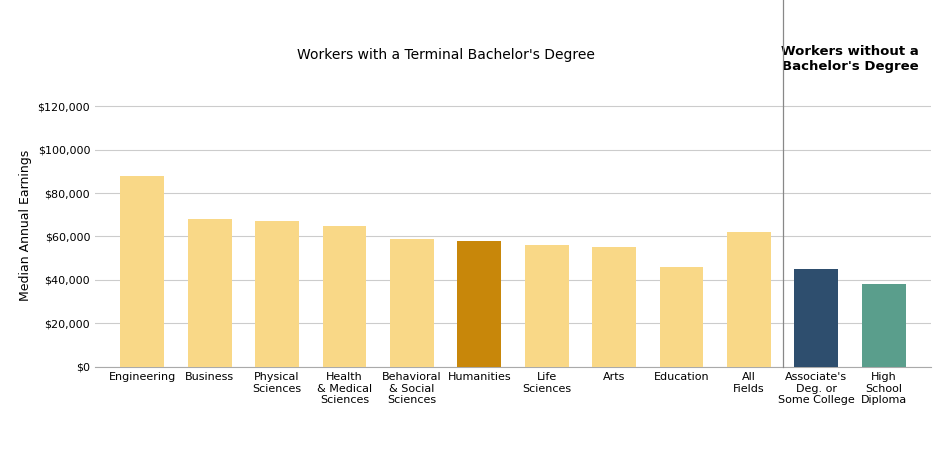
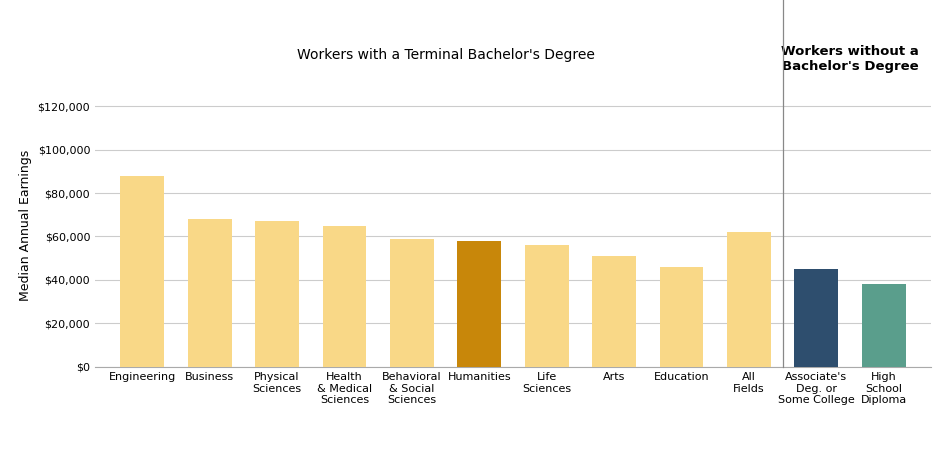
Arts: $55,000 -> $51,000
